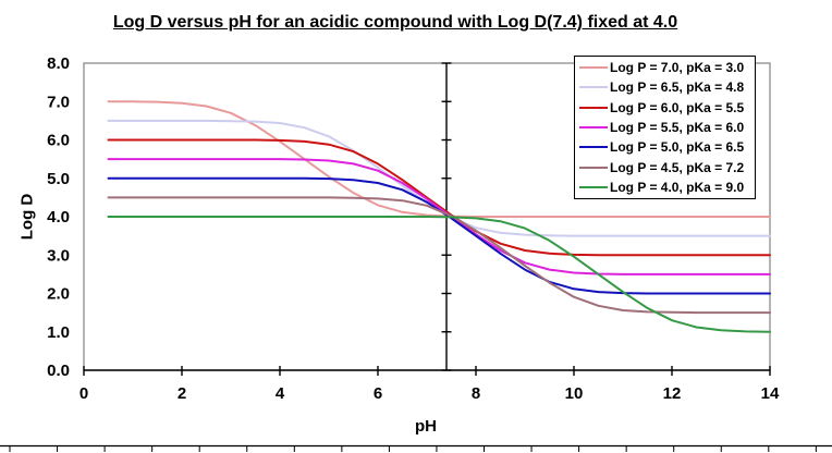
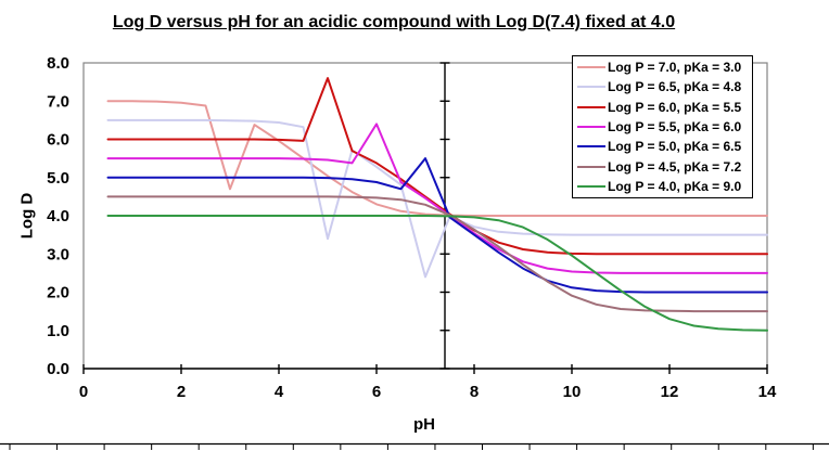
Log P = 7.0, pKa = 3.0/3.0: 6.7 -> 4.7
Log P = 6.5, pKa = 4.8/5.0: 6.1 -> 3.4
Log P = 6.0, pKa = 5.5/5.0: 5.9 -> 7.6
Log P = 5.5, pKa = 6.0/6.0: 5.2 -> 6.4
Log P = 6.5, pKa = 4.8/7.0: 4.4 -> 2.4
Log P = 5.0, pKa = 6.5/7.0: 4.4 -> 5.5
